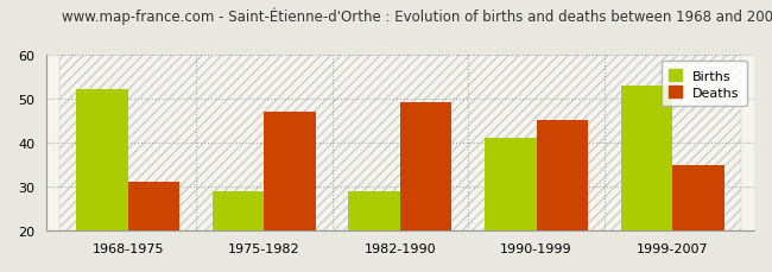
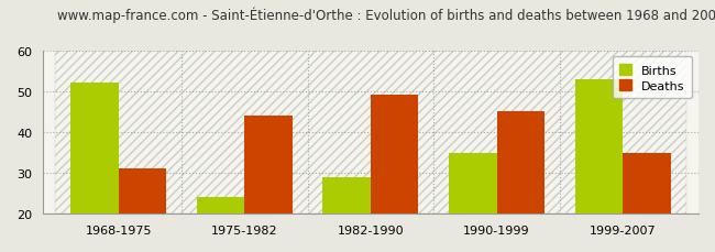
Births/1975-1982: 29 -> 24
Deaths/1975-1982: 47 -> 44
Births/1990-1999: 41 -> 35
